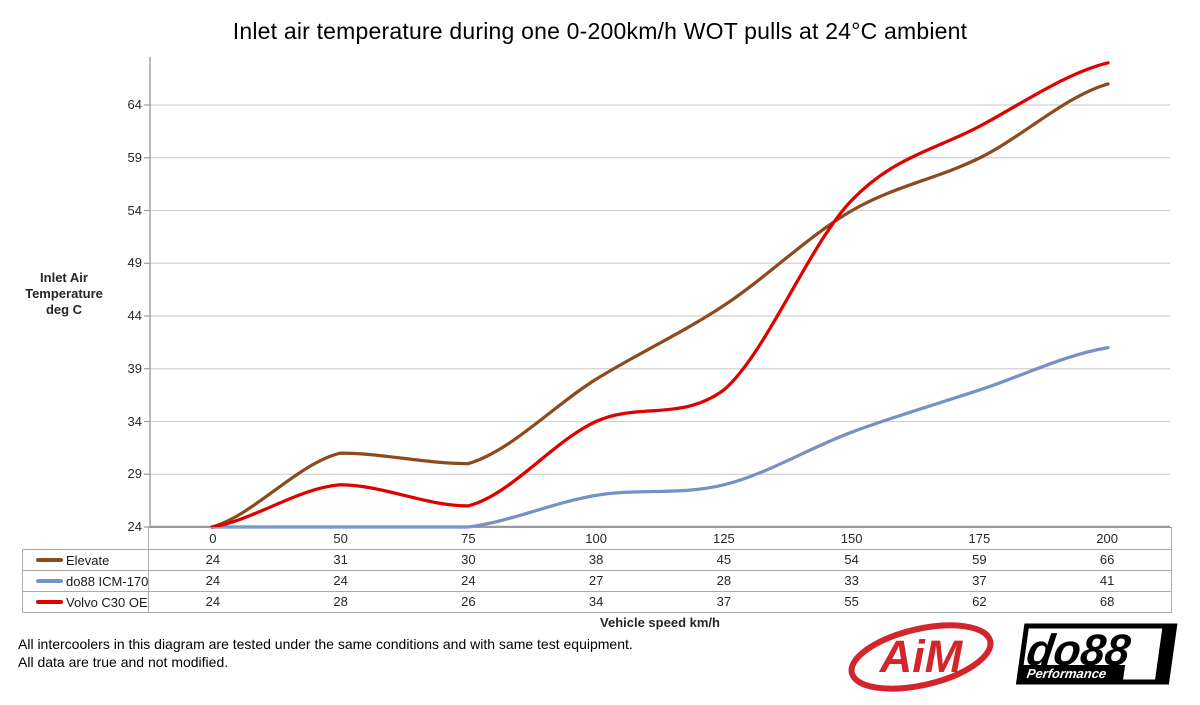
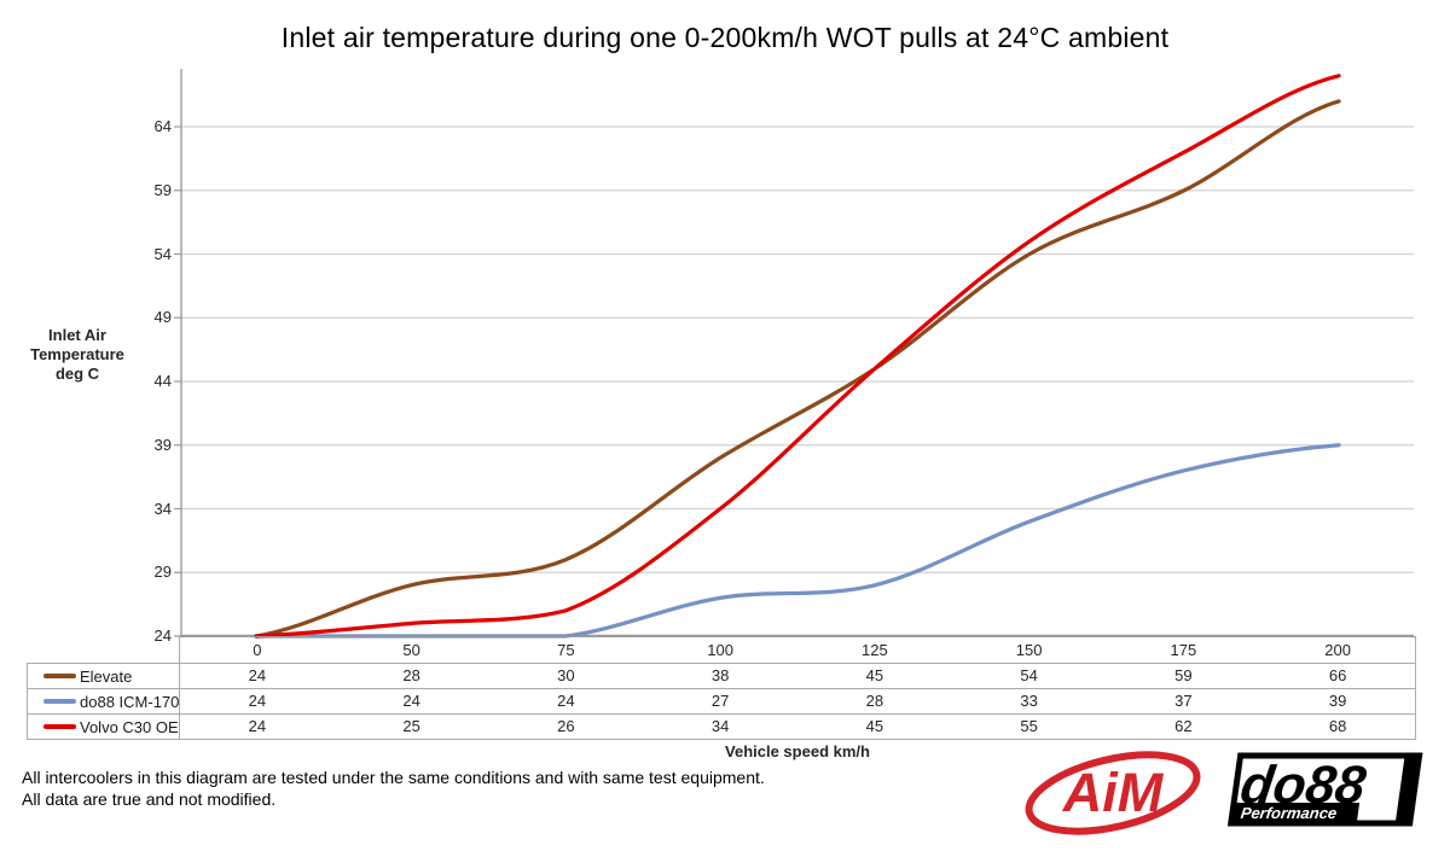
Elevate/50: 31 -> 28
Volvo C30 OEM/50: 28 -> 25
Volvo C30 OEM/125: 37 -> 45
do88 ICM-170/200: 41 -> 39
